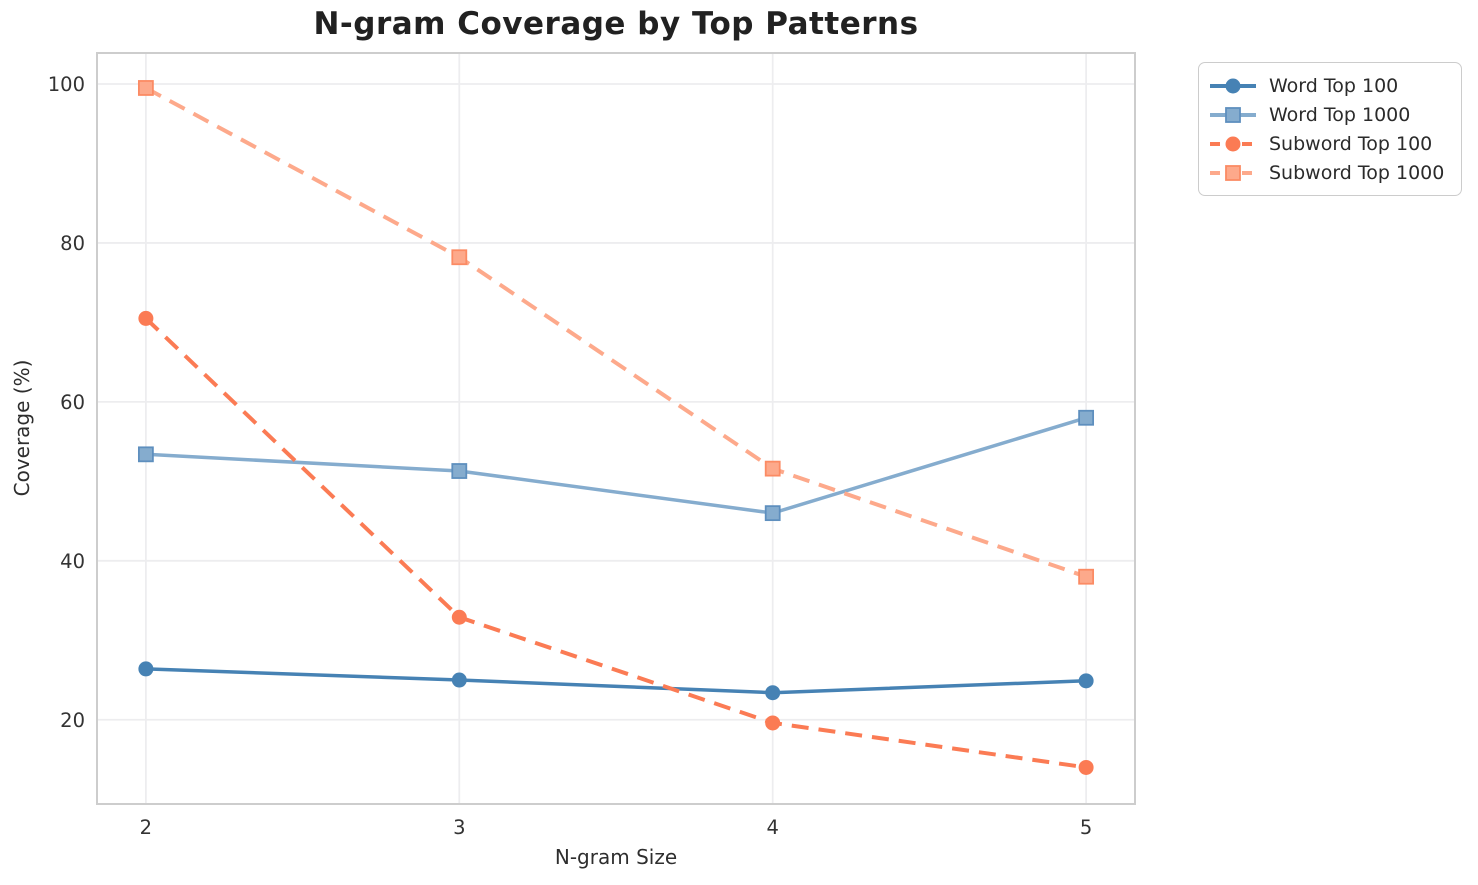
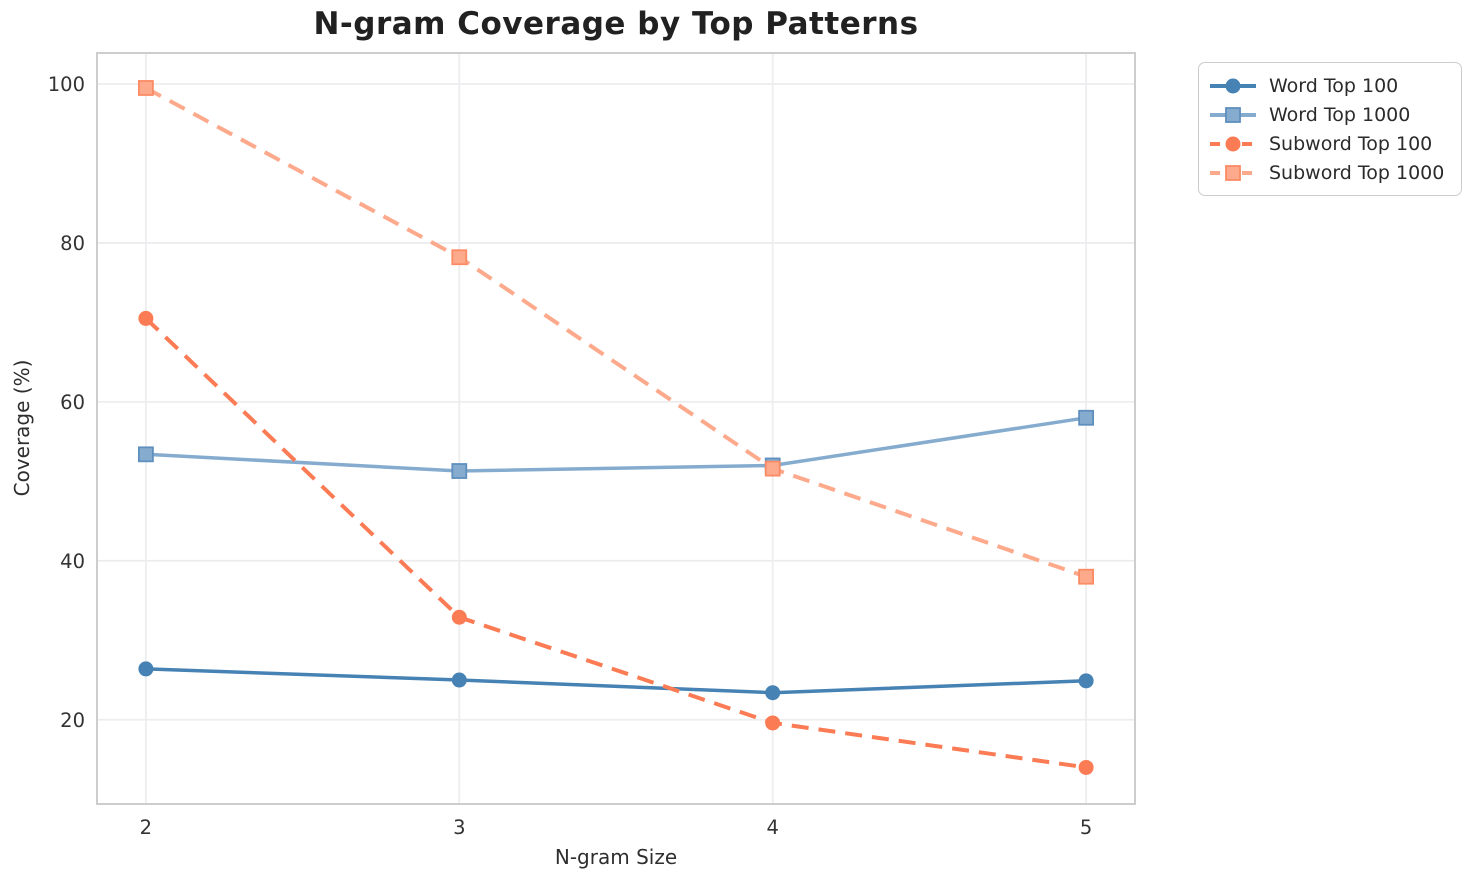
Word Top 1000/4: 46 -> 52
